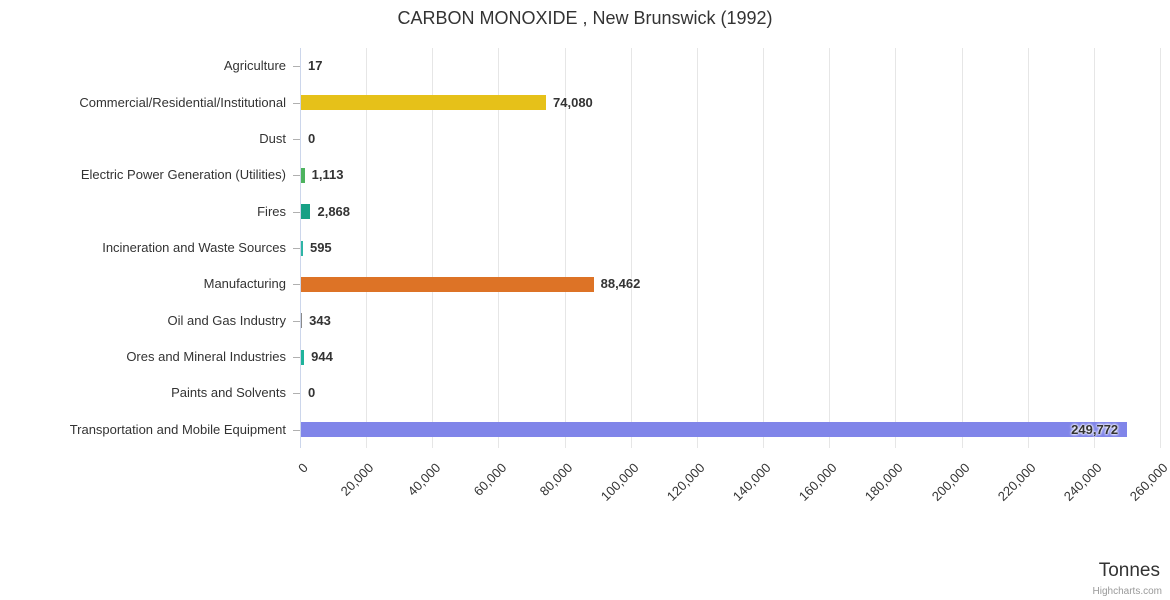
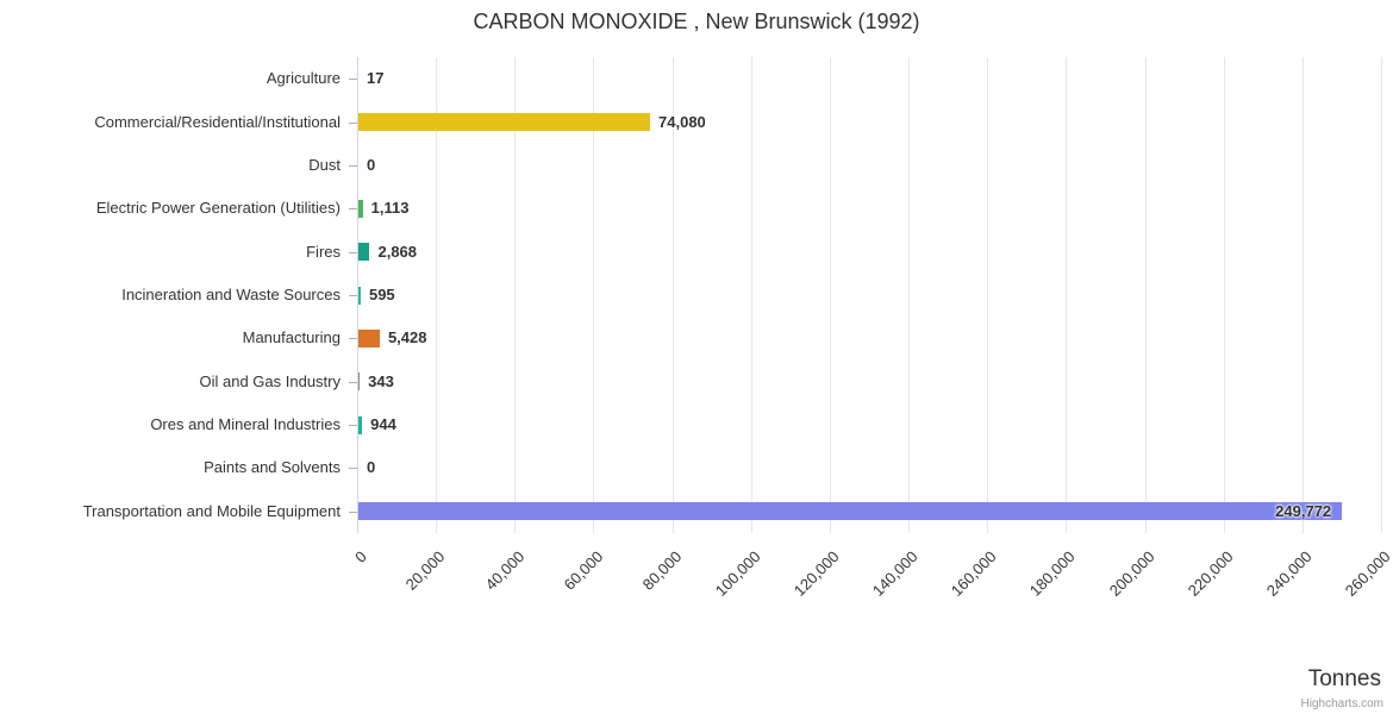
Manufacturing: 88,462 -> 5,428
